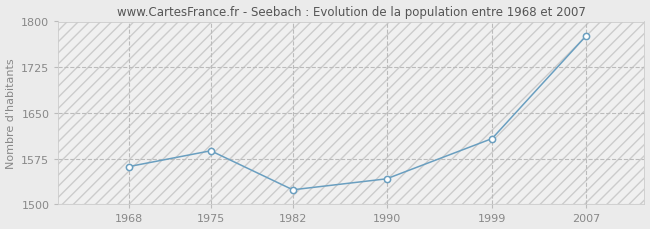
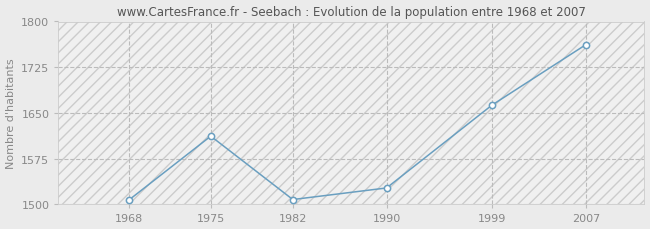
1968: 1562 -> 1507
1975: 1588 -> 1612
1982: 1524 -> 1508
1990: 1542 -> 1527
1999: 1608 -> 1663
2007: 1776 -> 1762
